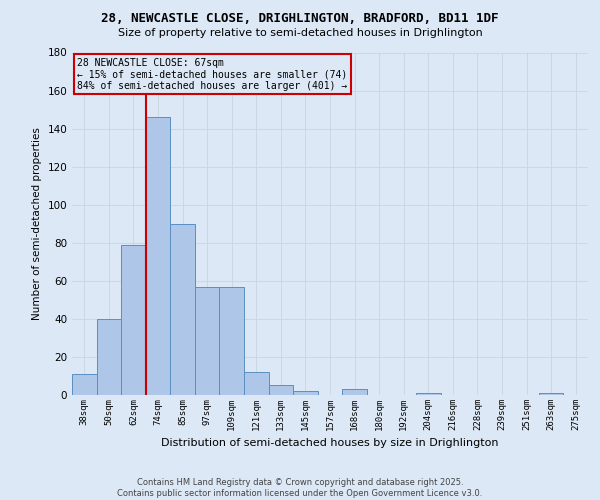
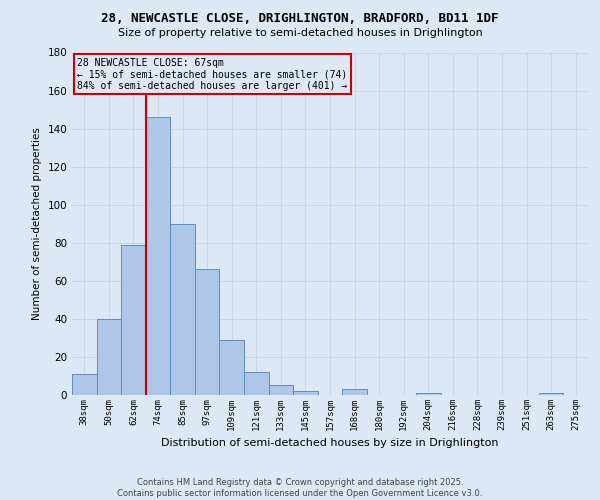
97sqm: 57 -> 66
109sqm: 57 -> 29
